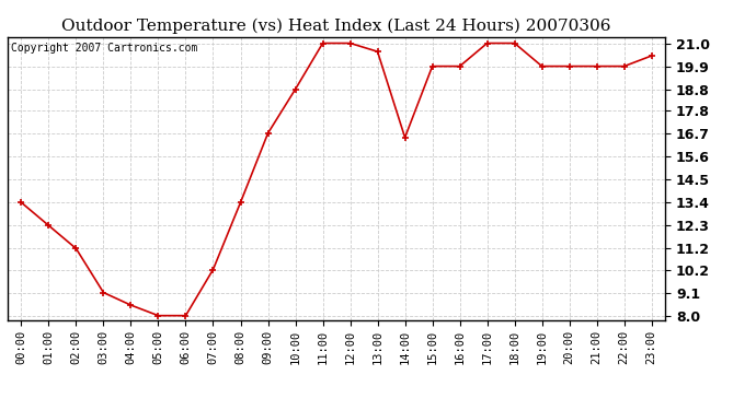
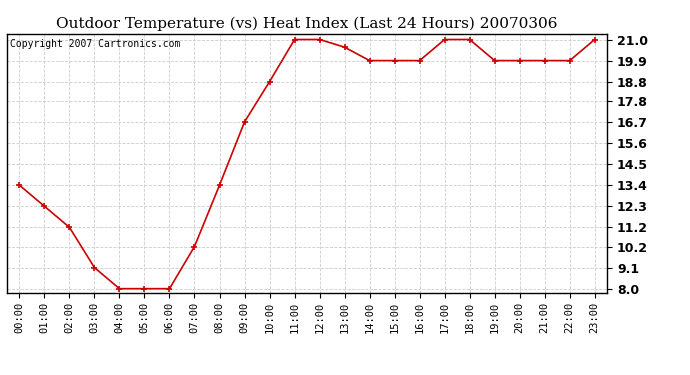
04:00: 8.5 -> 8.0
14:00: 16.5 -> 19.9
23:00: 20.4 -> 21.0
